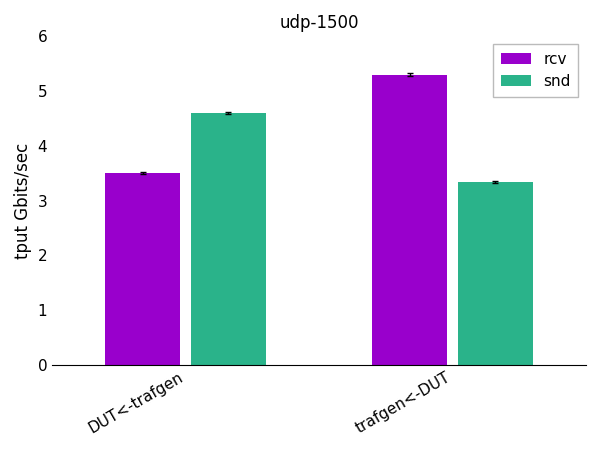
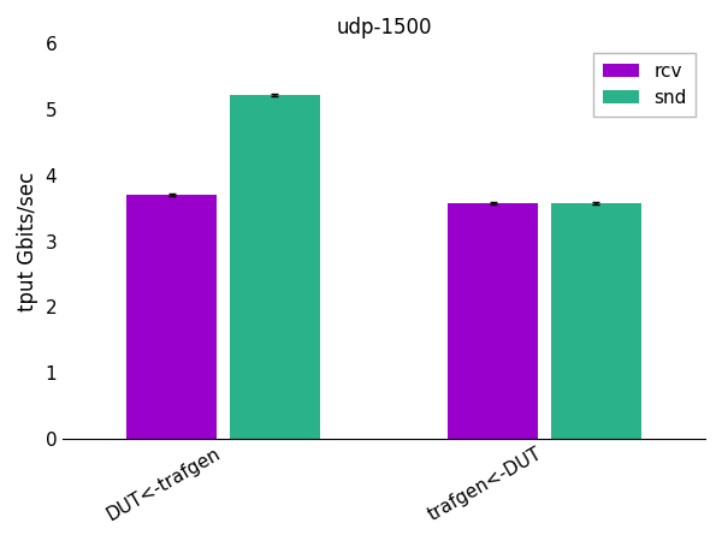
rcv/DUT<-trafgen: 3.50 -> 3.70
snd/DUT<-trafgen: 4.60 -> 5.22
rcv/trafgen<-DUT: 5.30 -> 3.57
snd/trafgen<-DUT: 3.34 -> 3.57
